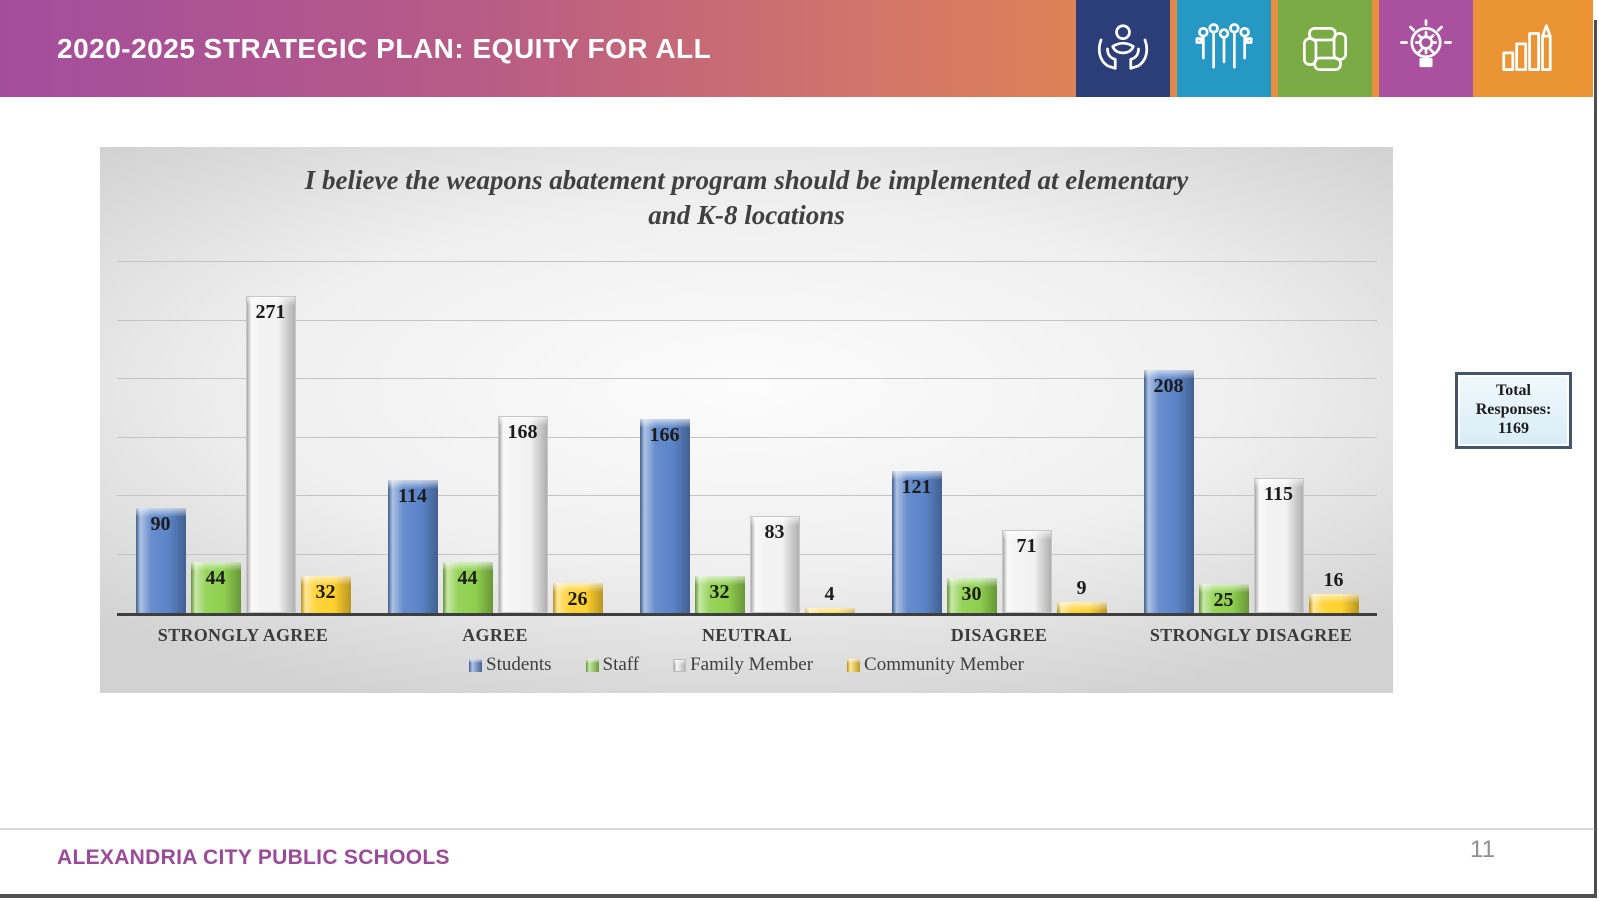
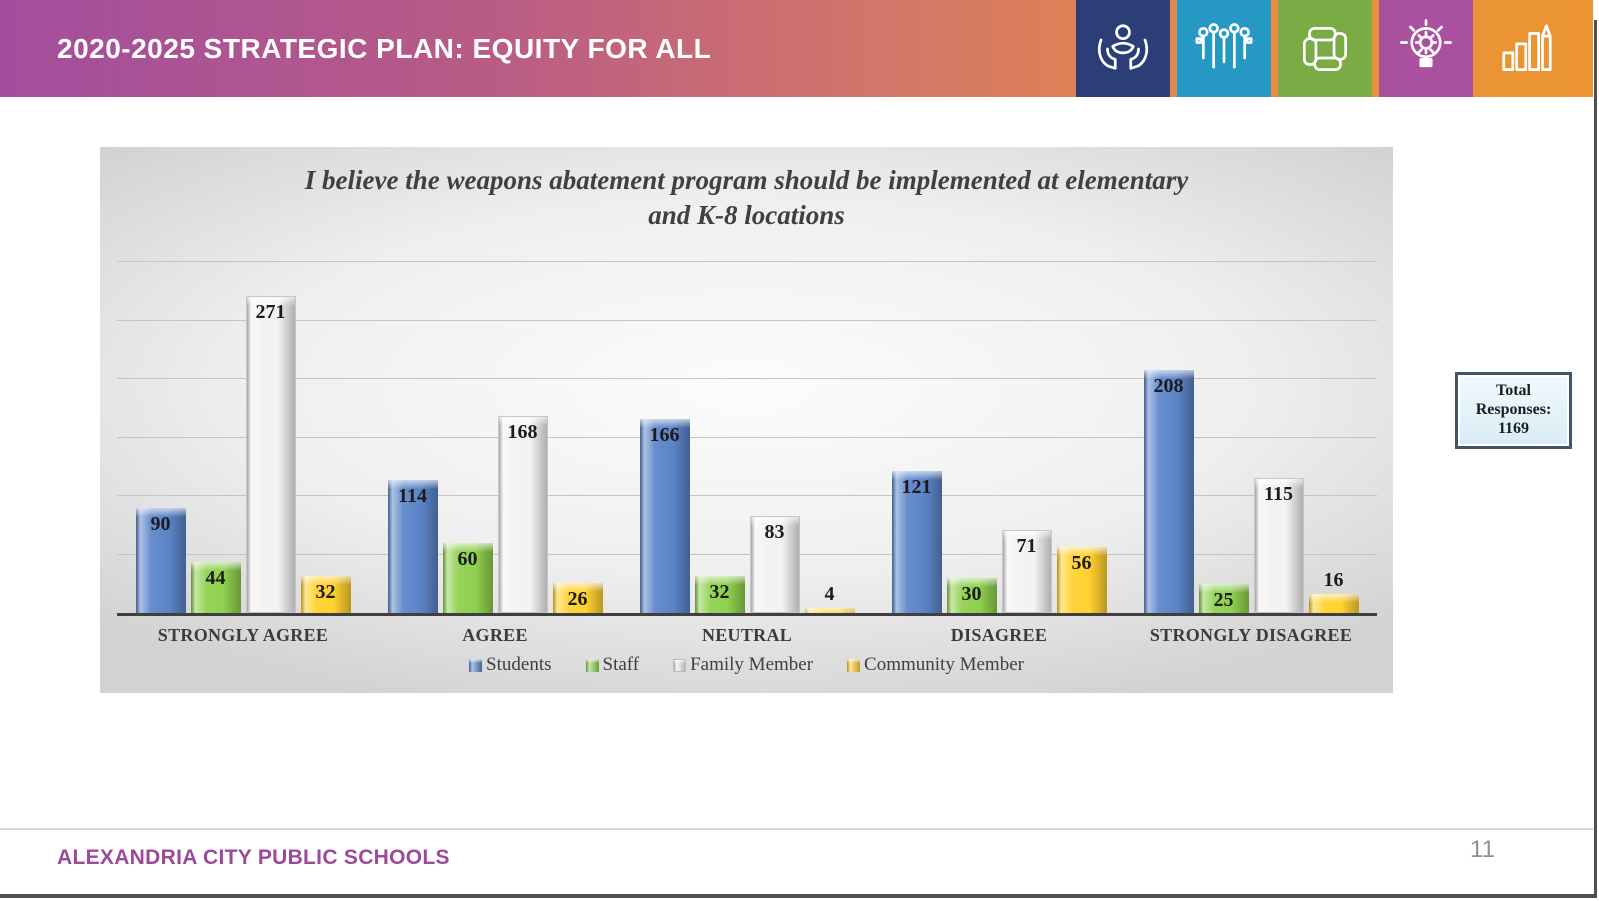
Staff/AGREE: 44 -> 60
Community Member/DISAGREE: 9 -> 56
